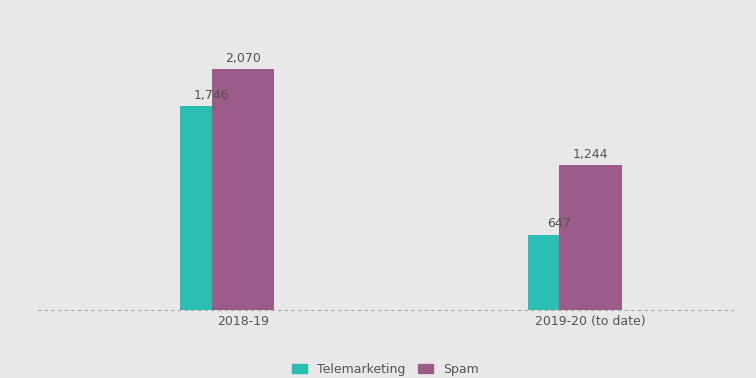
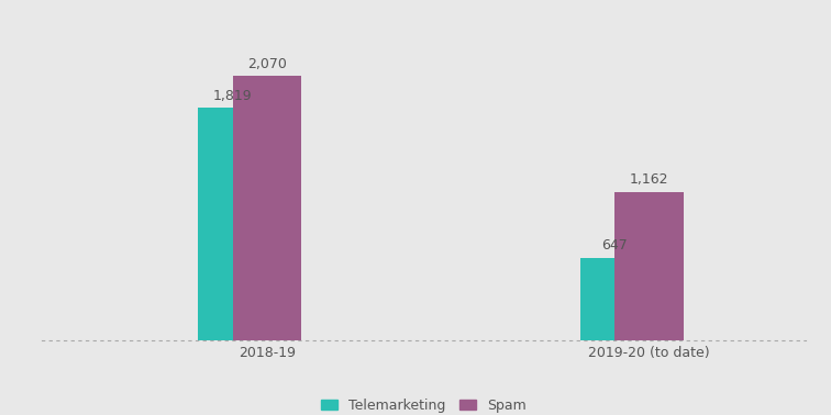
Telemarketing/2018-19: 1,746 -> 1,819
Spam/2019-20 (to date): 1,244 -> 1,162
